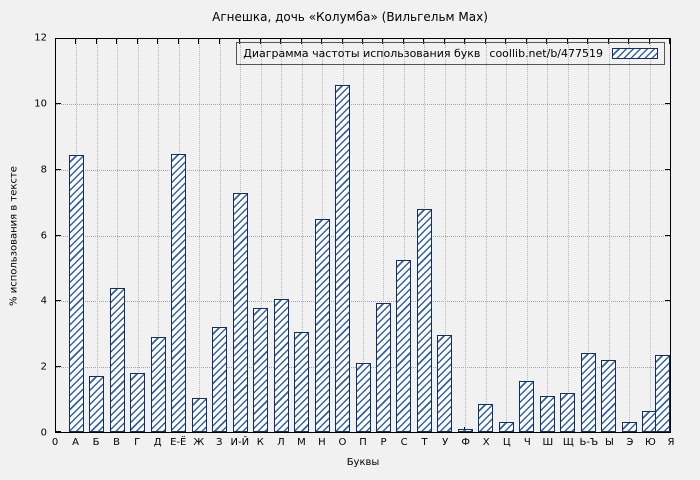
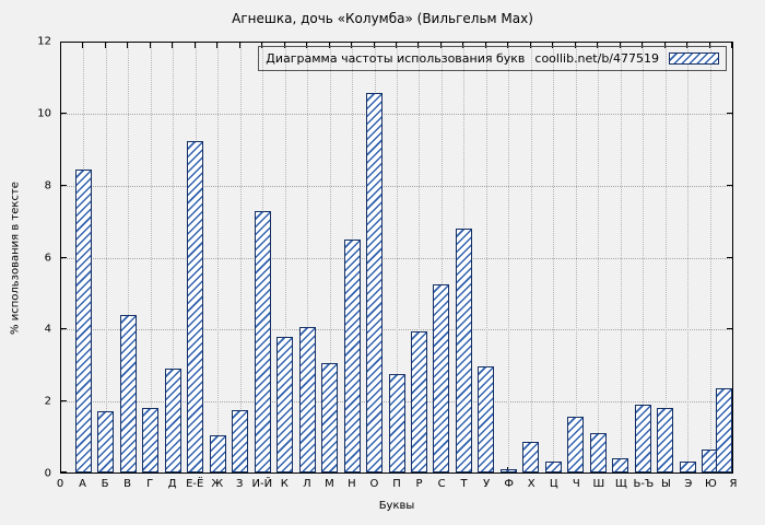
Е-Ё: 8.5 -> 9.2
З: 3.2 -> 1.8
П: 2.1 -> 2.8
Щ: 1.2 -> 0.4
Ь-Ъ: 2.4 -> 1.9
Ы: 2.2 -> 1.8
